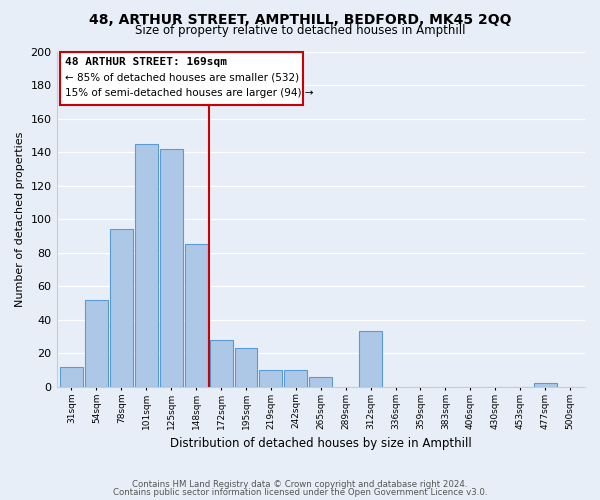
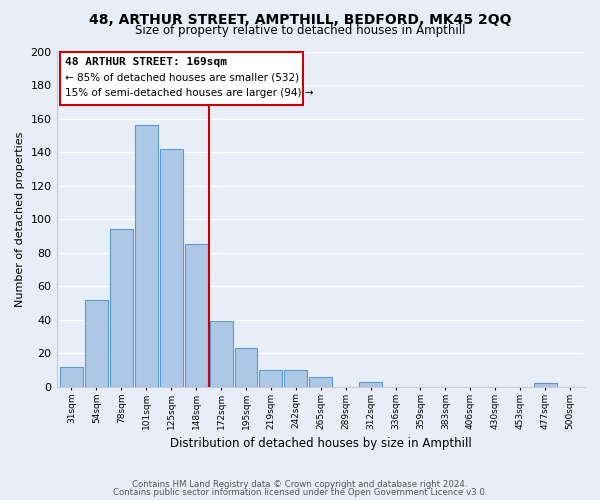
101sqm: 145 -> 156
172sqm: 28 -> 39
312sqm: 33 -> 3
